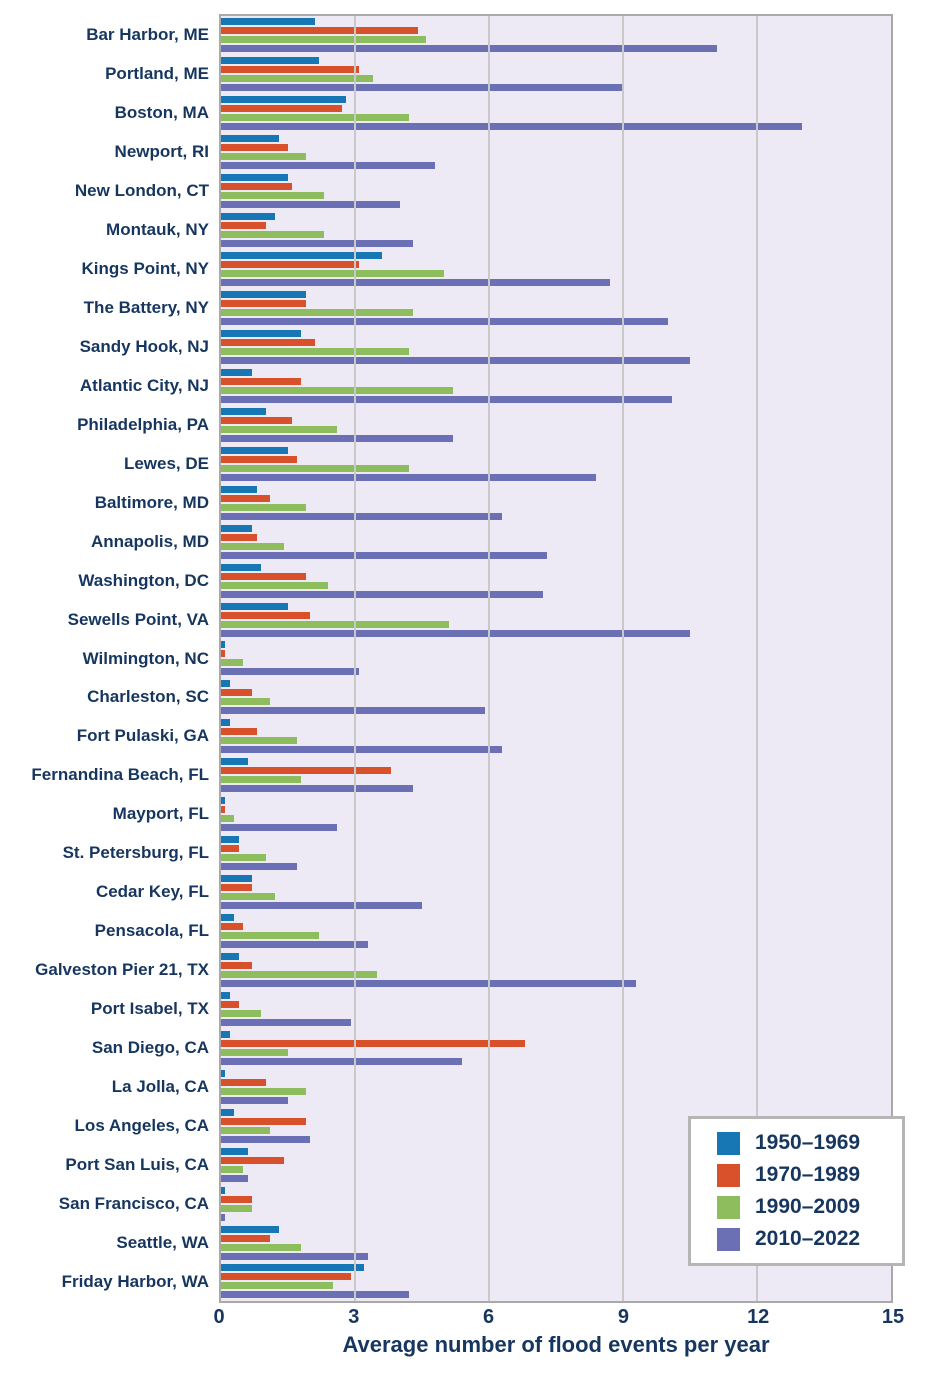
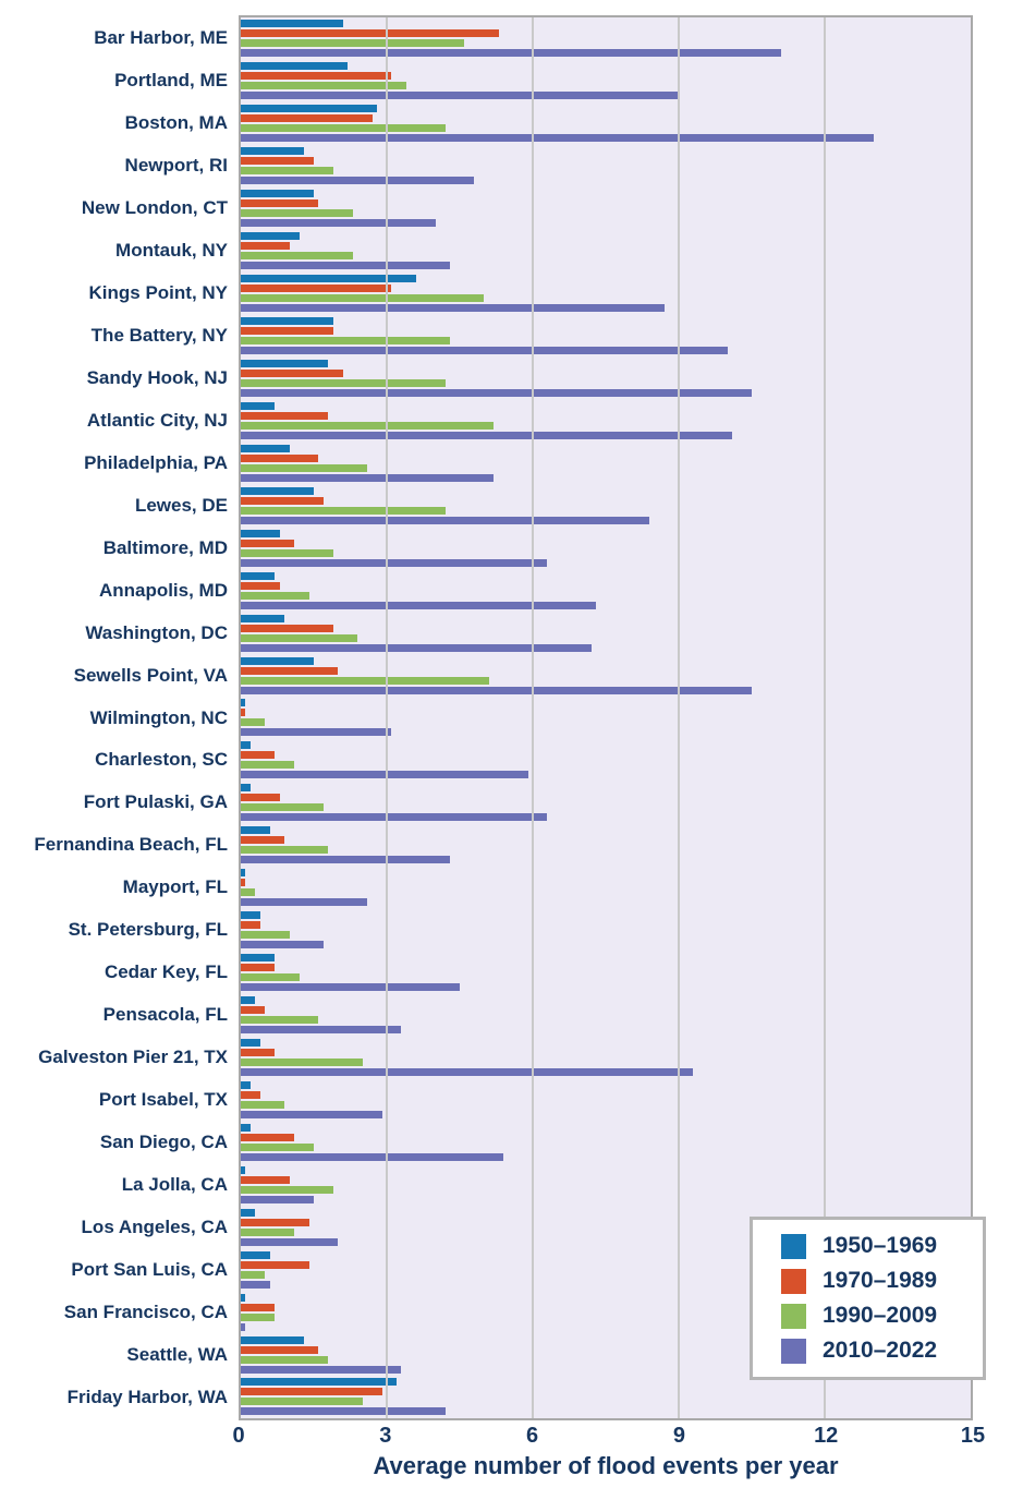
1970–1989/Bar Harbor, ME: 4.4 -> 5.3
1970–1989/Fernandina Beach, FL: 3.8 -> 0.9
1990–2009/Pensacola, FL: 2.2 -> 1.6
1990–2009/Galveston Pier 21, TX: 3.5 -> 2.5
1970–1989/San Diego, CA: 6.8 -> 1.1
1970–1989/Los Angeles, CA: 1.9 -> 1.4
1970–1989/Seattle, WA: 1.1 -> 1.6
